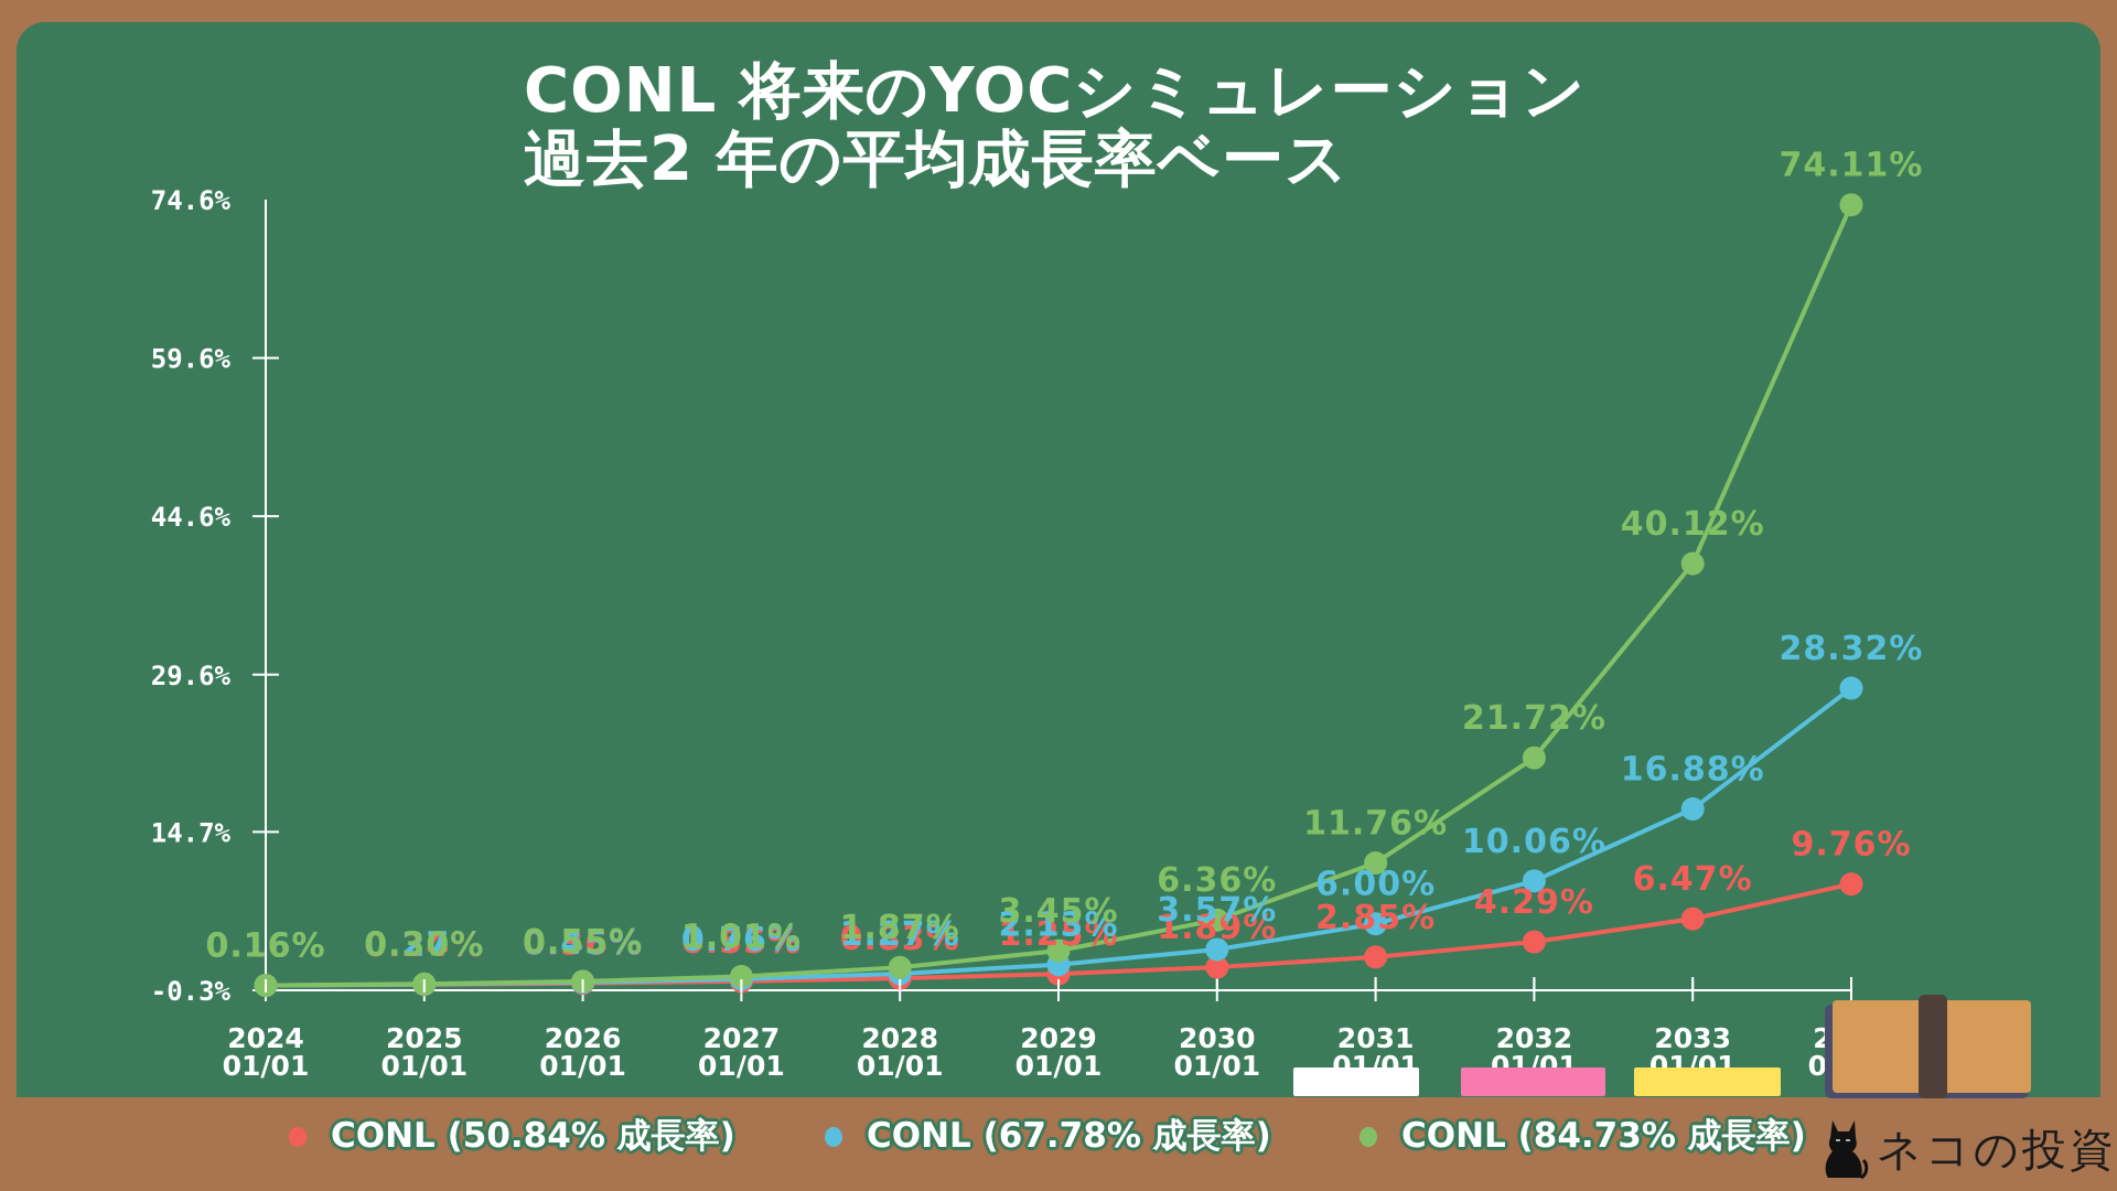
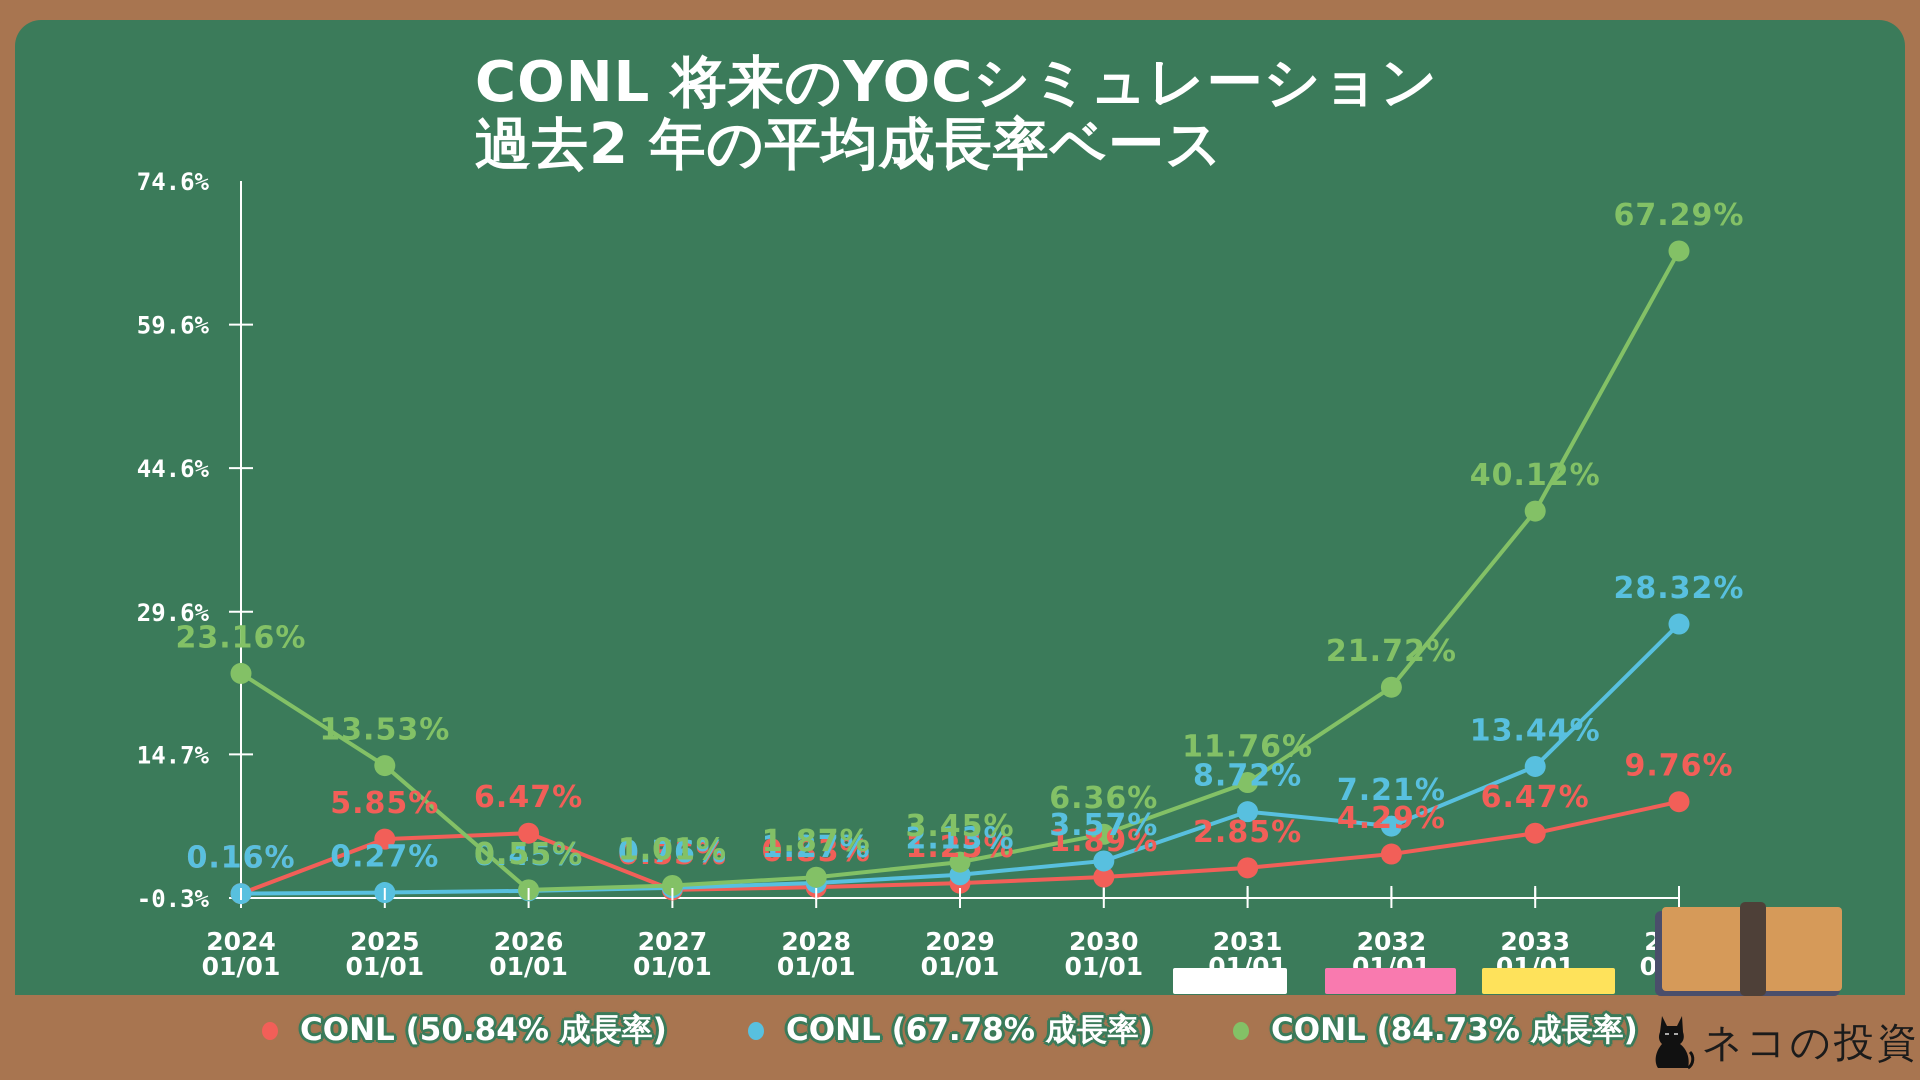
CONL (84.73% 成長率)/2024 01/01: 0.16% -> 23.16%
CONL (50.84% 成長率)/2025 01/01: 0.24% -> 5.85%
CONL (84.73% 成長率)/2025 01/01: 0.30% -> 13.53%
CONL (50.84% 成長率)/2026 01/01: 0.36% -> 6.47%
CONL (67.78% 成長率)/2031 01/01: 6.00% -> 8.72%
CONL (67.78% 成長率)/2032 01/01: 10.06% -> 7.21%
CONL (67.78% 成長率)/2033 01/01: 16.88% -> 13.44%
CONL (84.73% 成長率)/2034 01/01: 74.11% -> 67.29%
